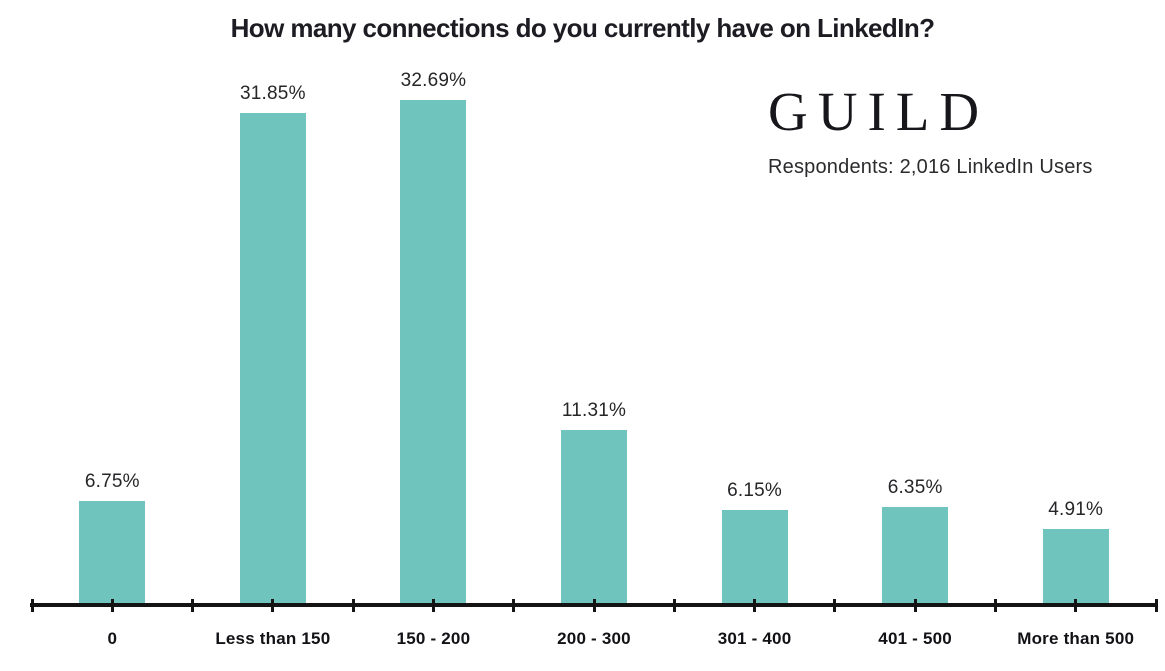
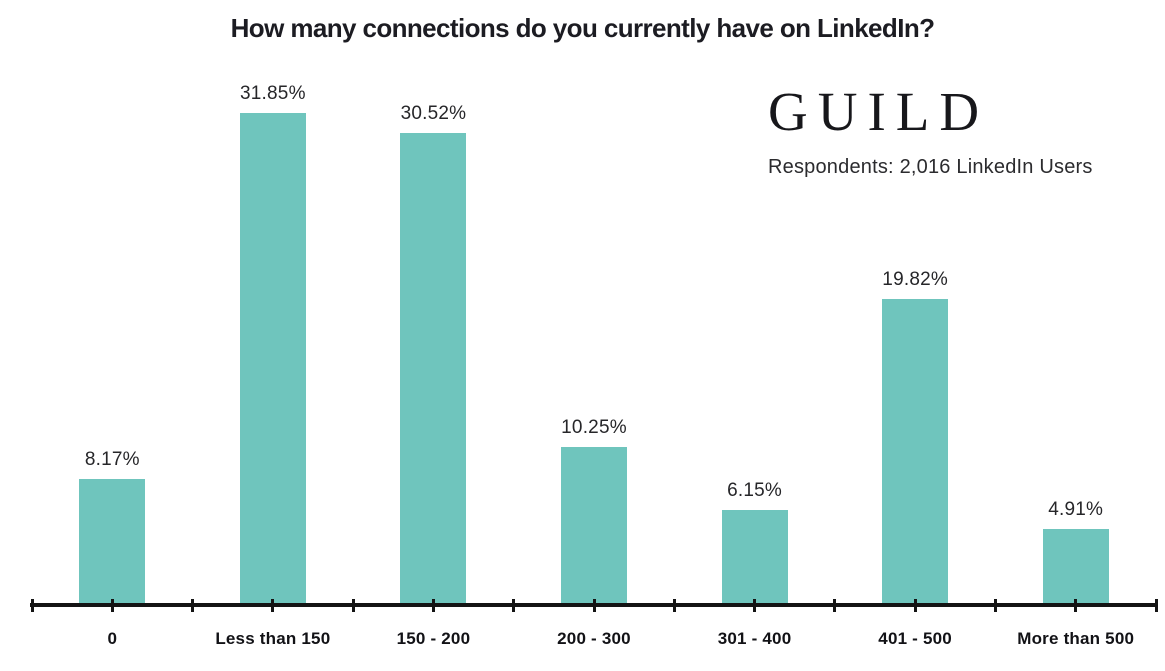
0: 6.75% -> 8.17%
150 - 200: 32.69% -> 30.52%
200 - 300: 11.31% -> 10.25%
401 - 500: 6.35% -> 19.82%
